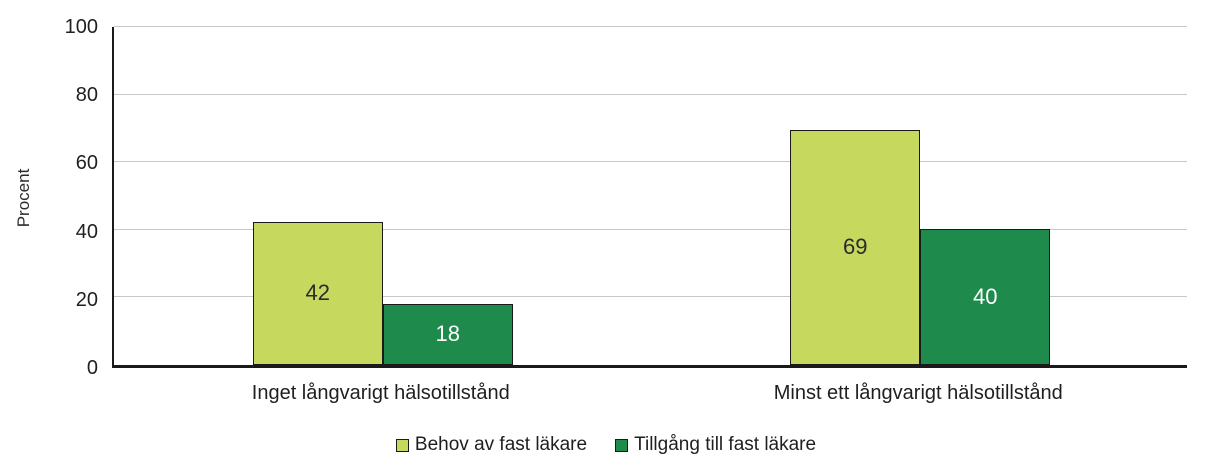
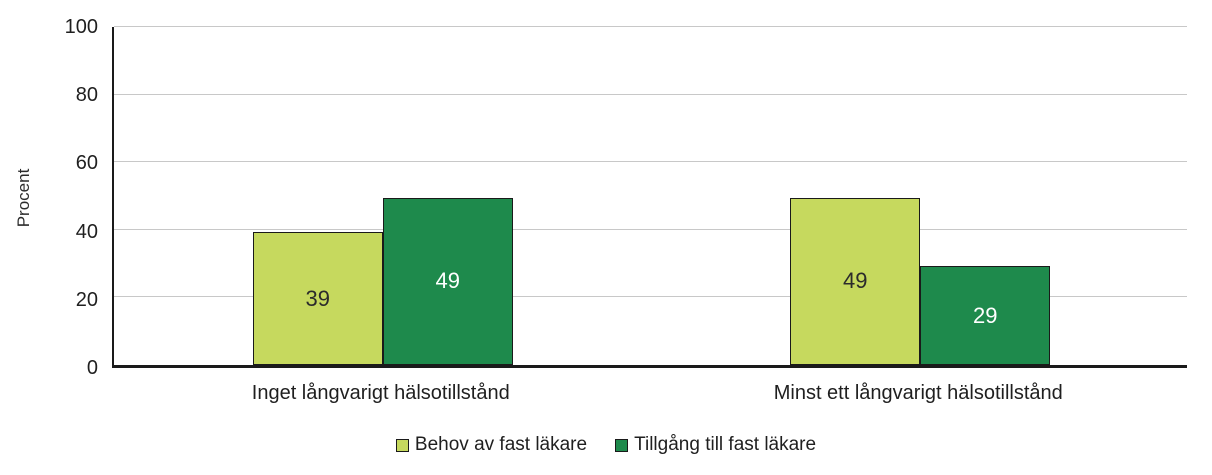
Behov av fast läkare/Inget långvarigt hälsotillstånd: 42 -> 39
Tillgång till fast läkare/Inget långvarigt hälsotillstånd: 18 -> 49
Behov av fast läkare/Minst ett långvarigt hälsotillstånd: 69 -> 49
Tillgång till fast läkare/Minst ett långvarigt hälsotillstånd: 40 -> 29
